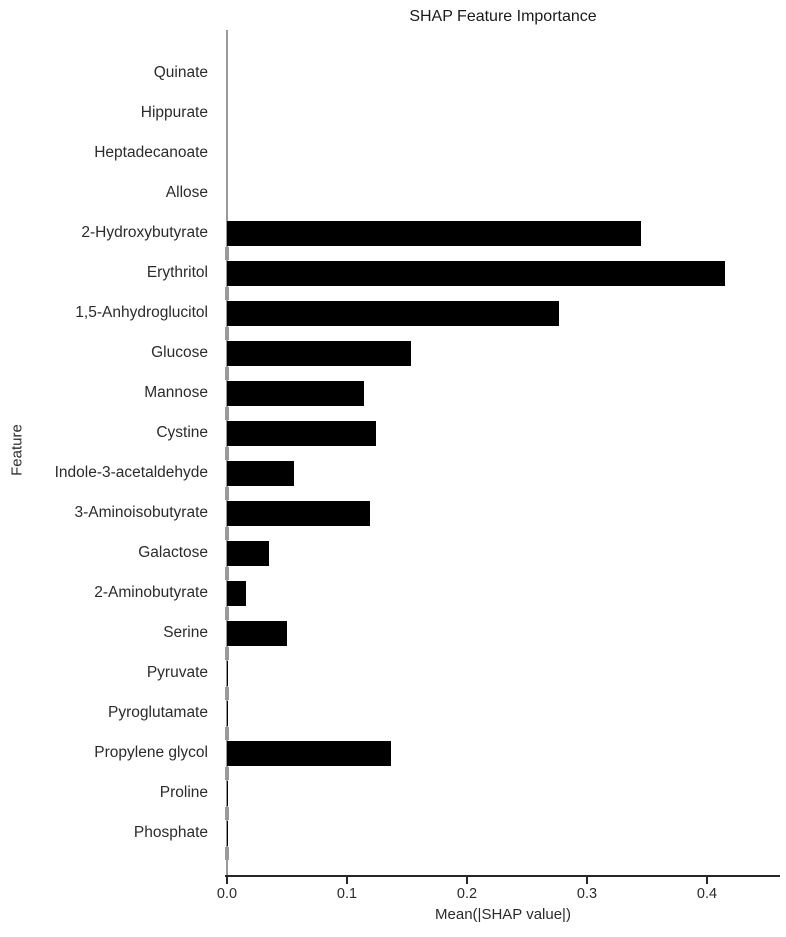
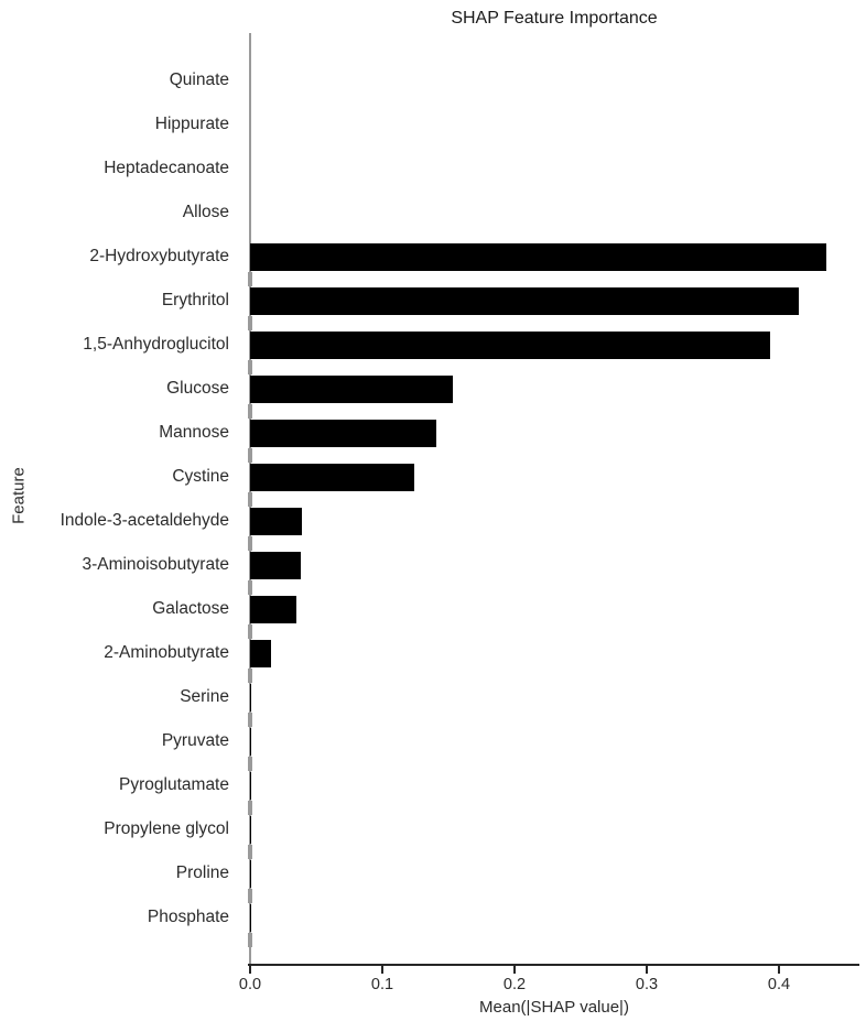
2-Hydroxybutyrate: 0.345 -> 0.436
1,5-Anhydroglucitol: 0.277 -> 0.393
Mannose: 0.114 -> 0.141
Indole-3-acetaldehyde: 0.056 -> 0.039
3-Aminoisobutyrate: 0.119 -> 0.038
Serine: 0.050 -> 0.001
Propylene glycol: 0.137 -> 0.001
